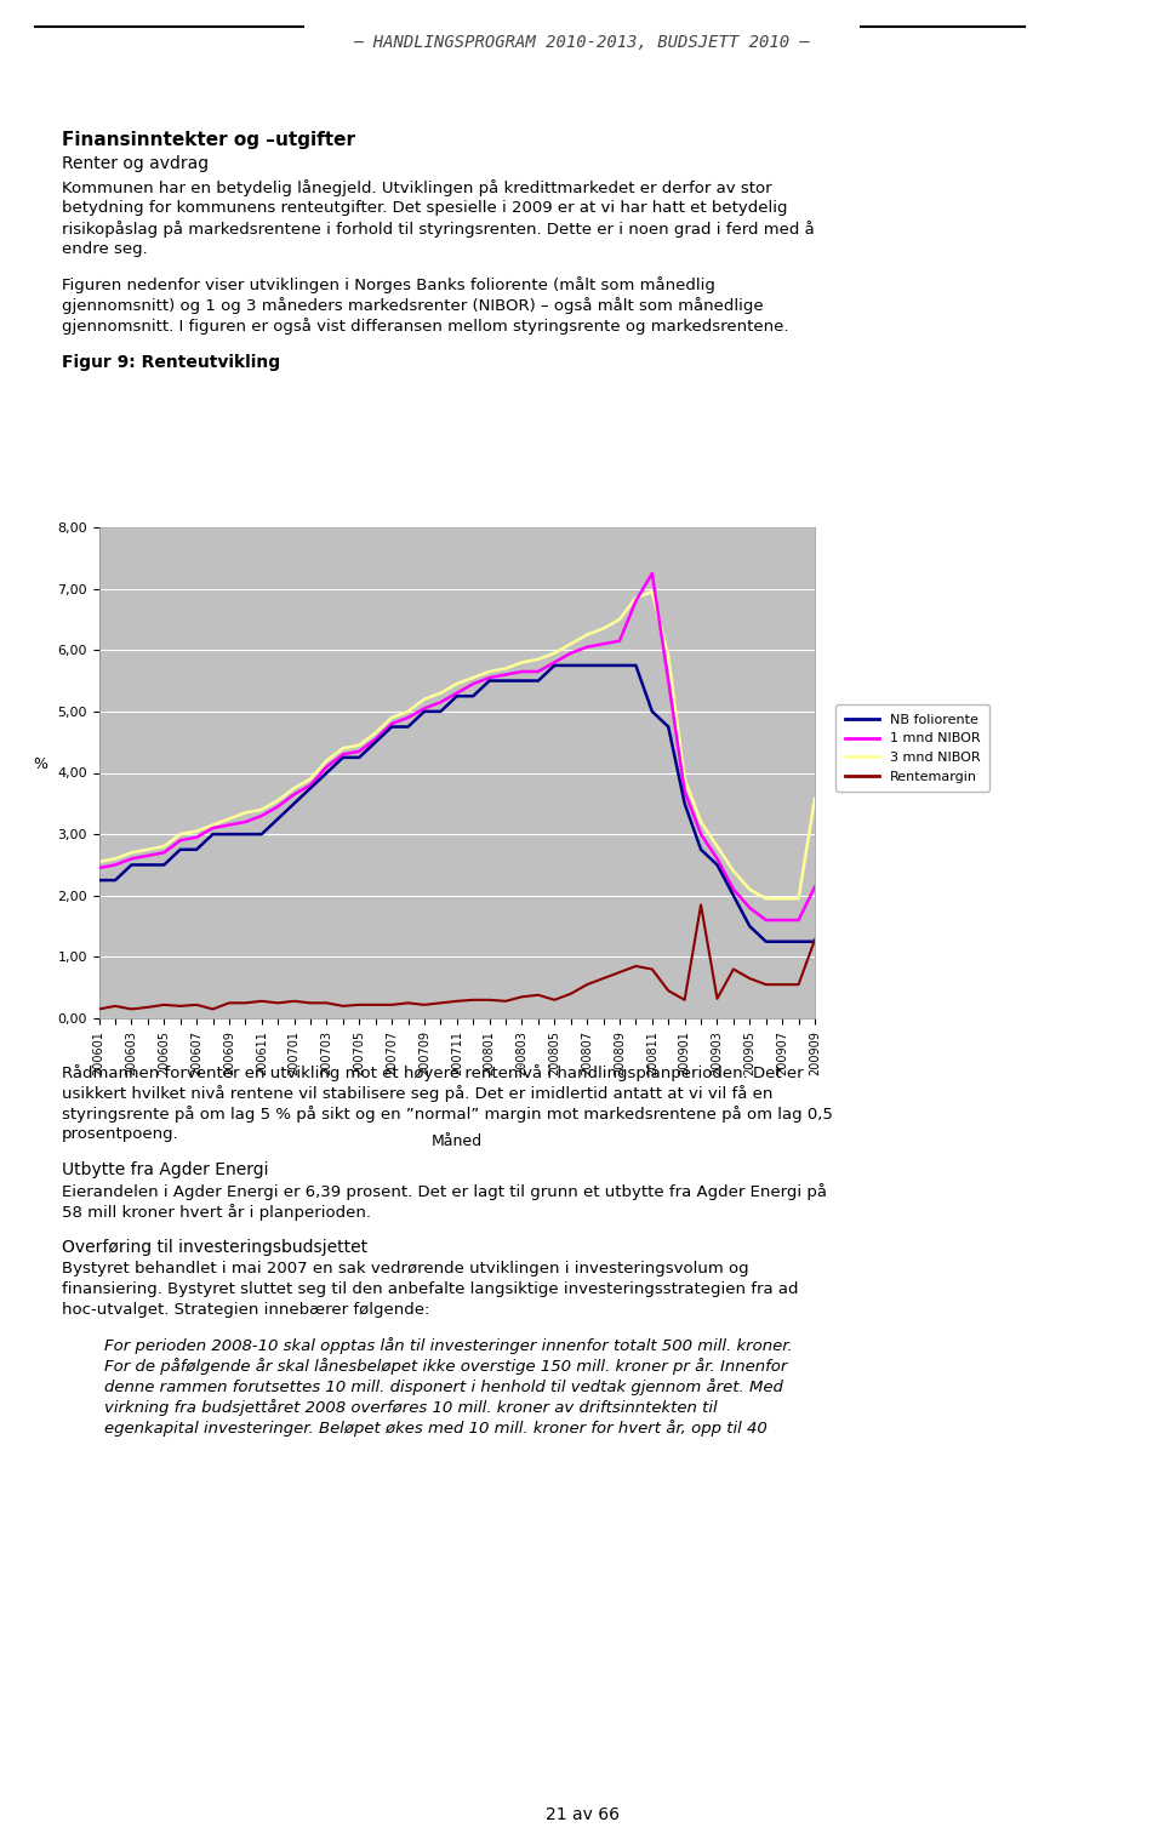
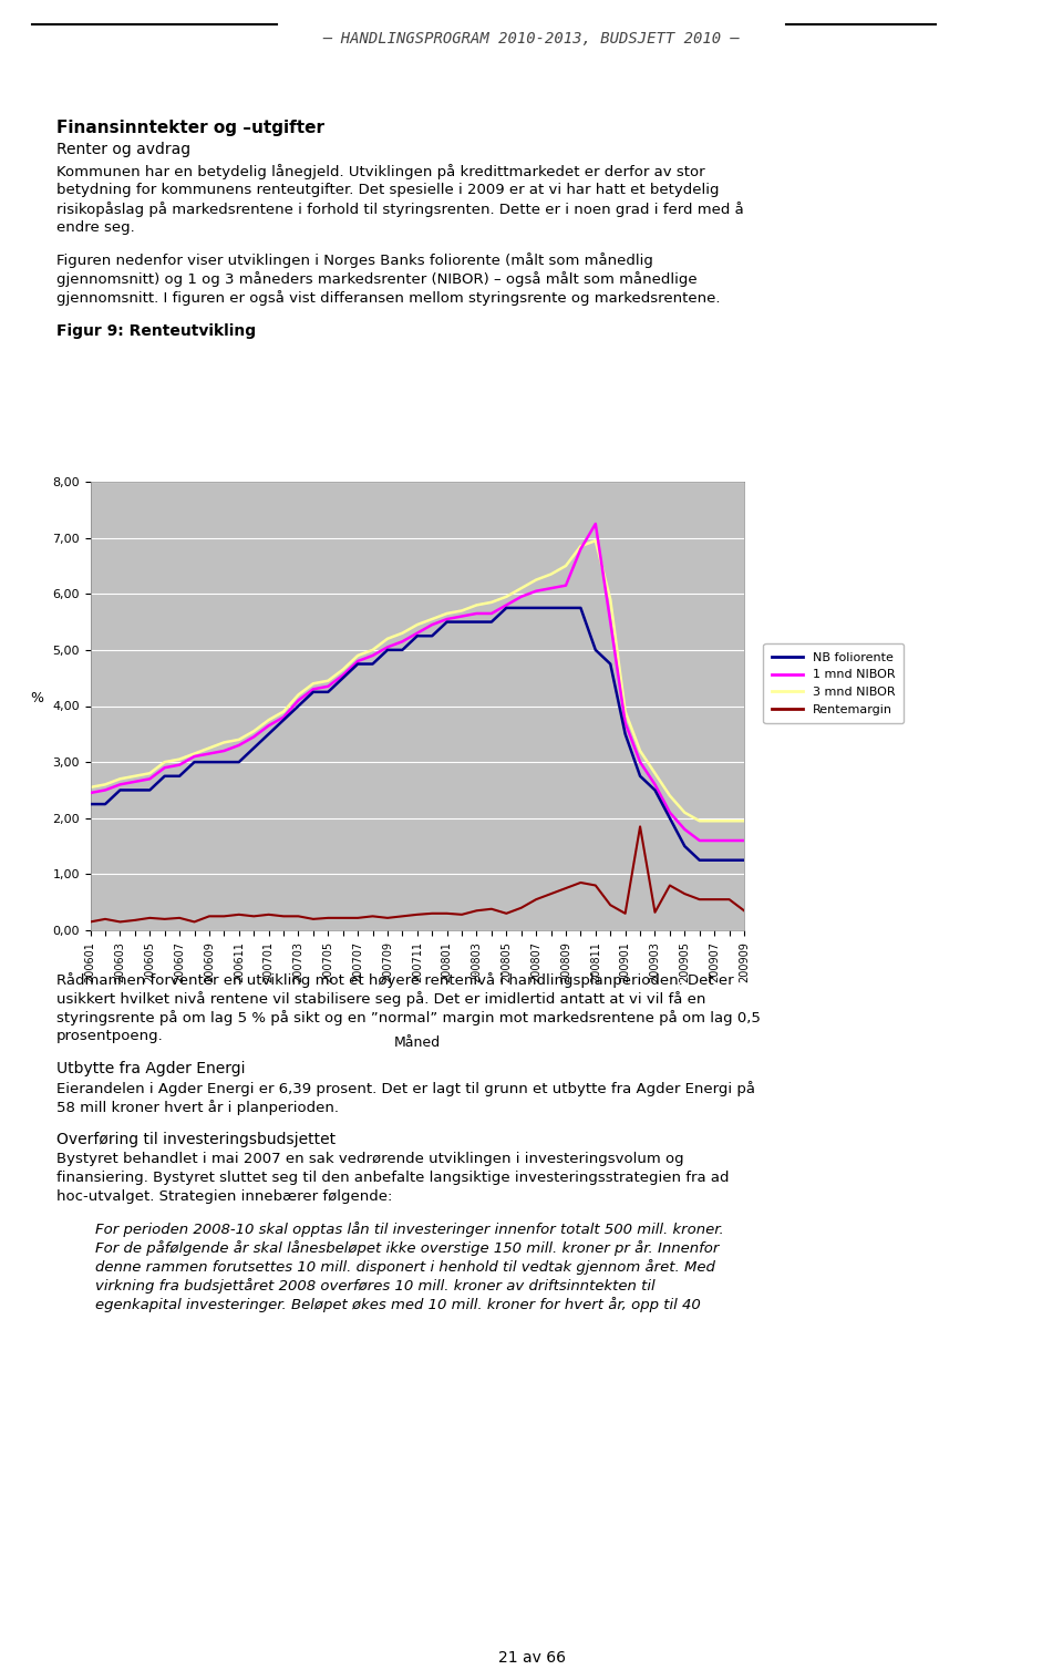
1 mnd NIBOR/200909: 2,14 -> 1,60
3 mnd NIBOR/200909: 3,58 -> 1,95
Rentemargin/200909: 1,28 -> 0,35
